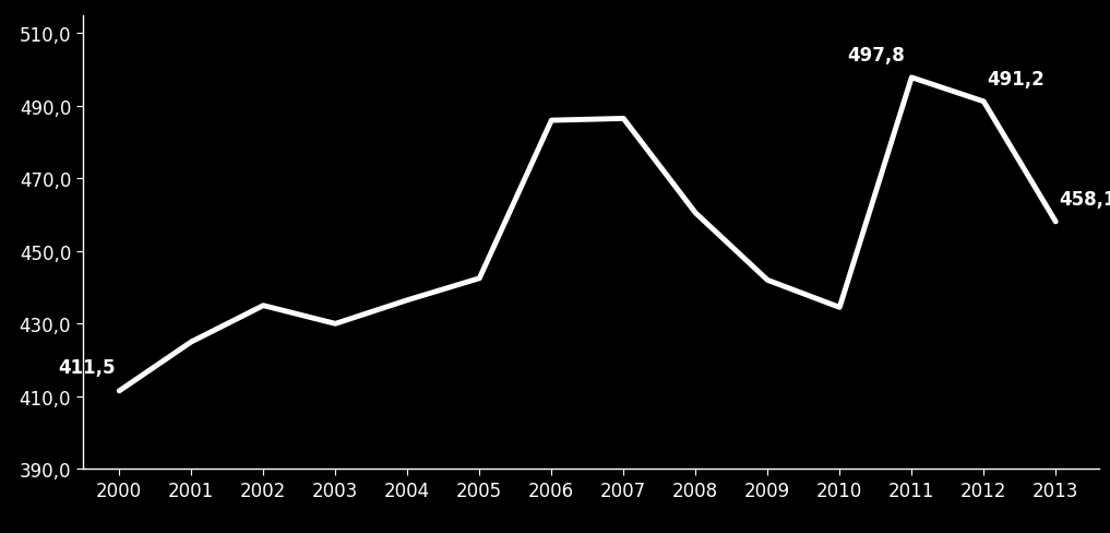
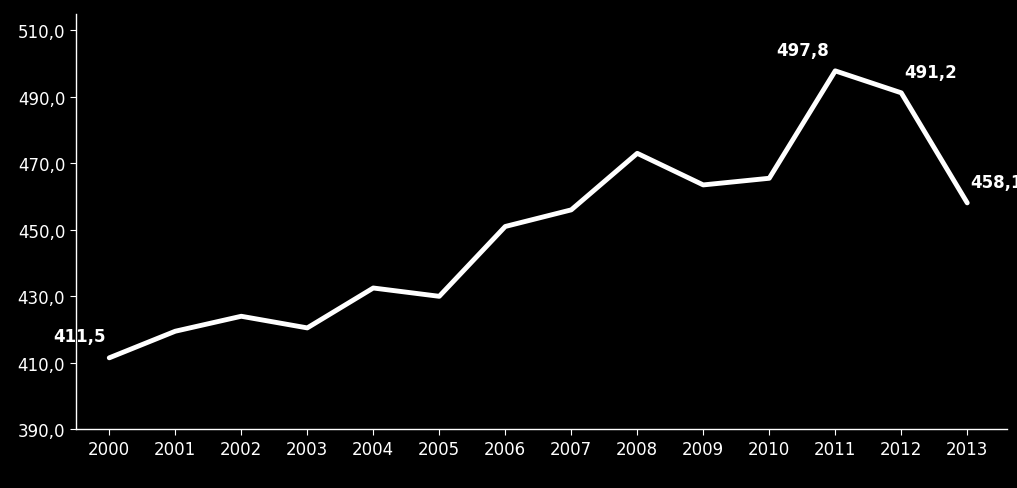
2001: 425,0 -> 419,5
2002: 435,0 -> 424,0
2003: 430,0 -> 420,5
2004: 436,5 -> 432,5
2005: 442,5 -> 430,0
2006: 486,0 -> 451,0
2007: 486,5 -> 456,0
2008: 460,5 -> 473,0
2009: 442,0 -> 463,5
2010: 434,5 -> 465,5
